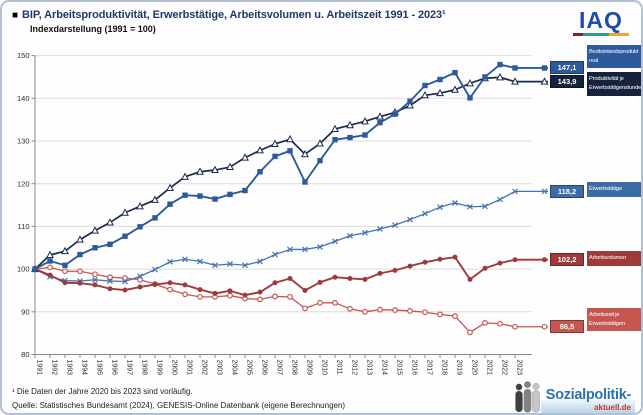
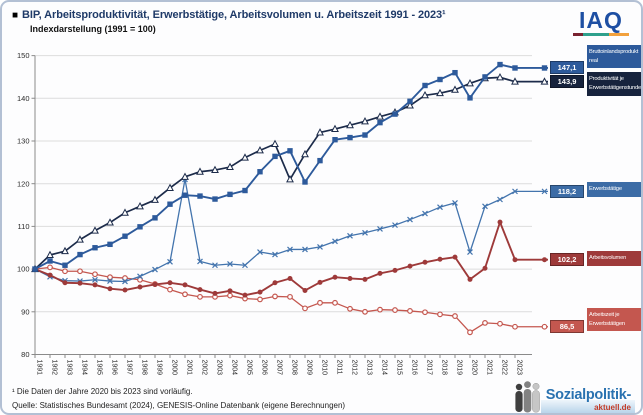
Erwerbstätige/2001: 102 -> 121
Erwerbstätige/2006: 102 -> 104
Produktivität je Erwerbstätigenstunde/2008: 130 -> 121
Produktivität je Erwerbstätigenstunde/2010: 129 -> 132
Erwerbstätige/2020: 115 -> 104
Arbeitsvolumen/2022: 101 -> 111
